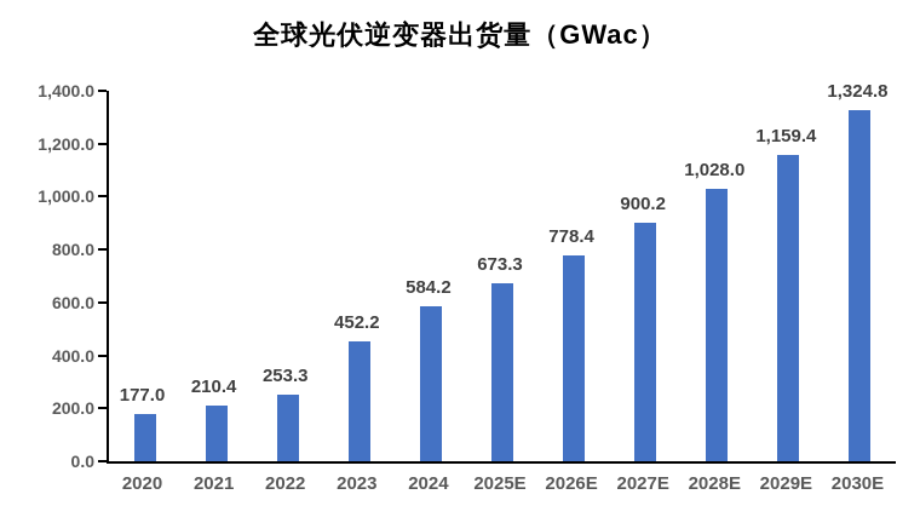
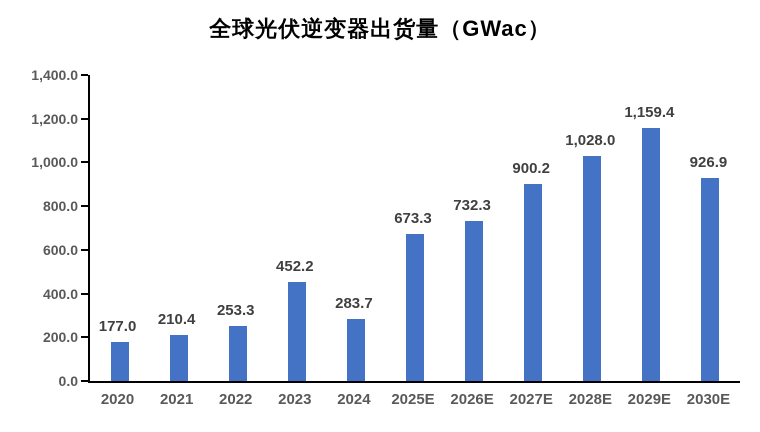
2024: 584.2 -> 283.7
2026E: 778.4 -> 732.3
2030E: 1,324.8 -> 926.9
